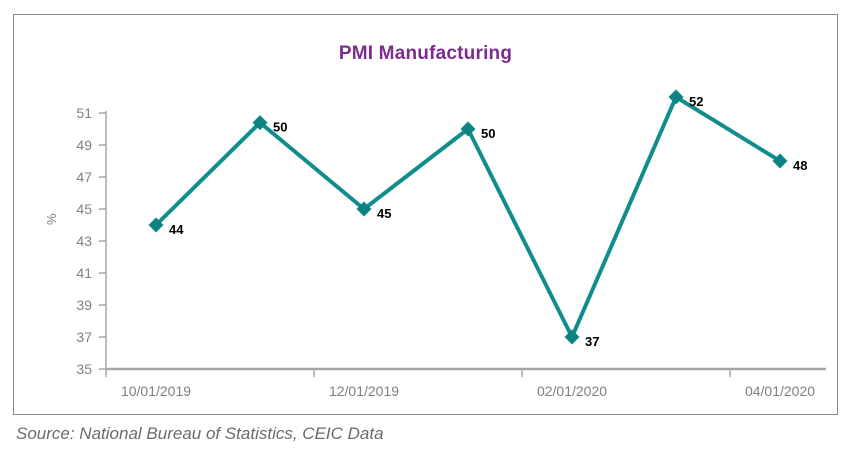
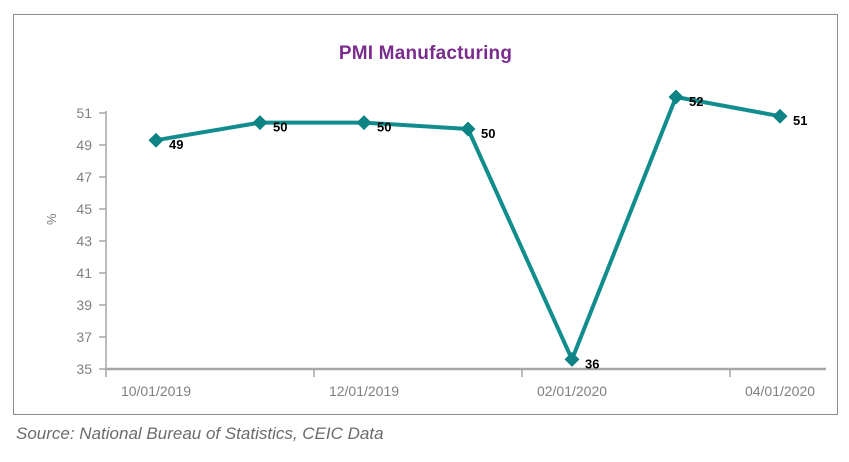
10/01/2019: 44 -> 49
12/01/2019: 45 -> 50
02/01/2020: 37 -> 36
04/01/2020: 48 -> 51
